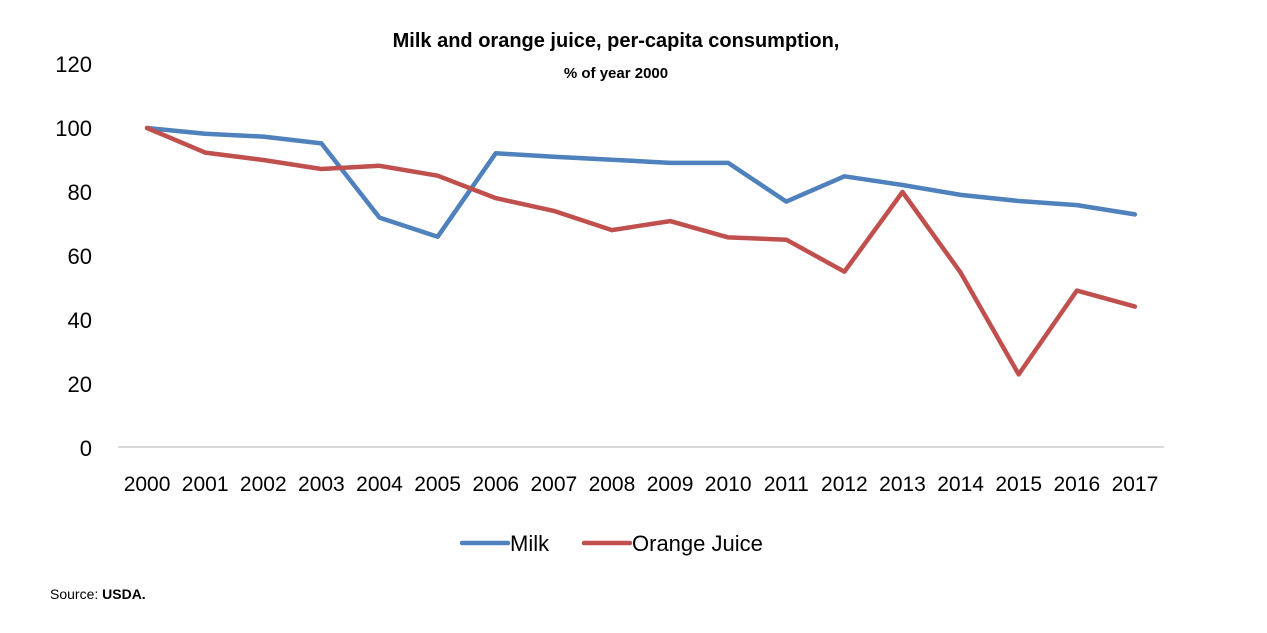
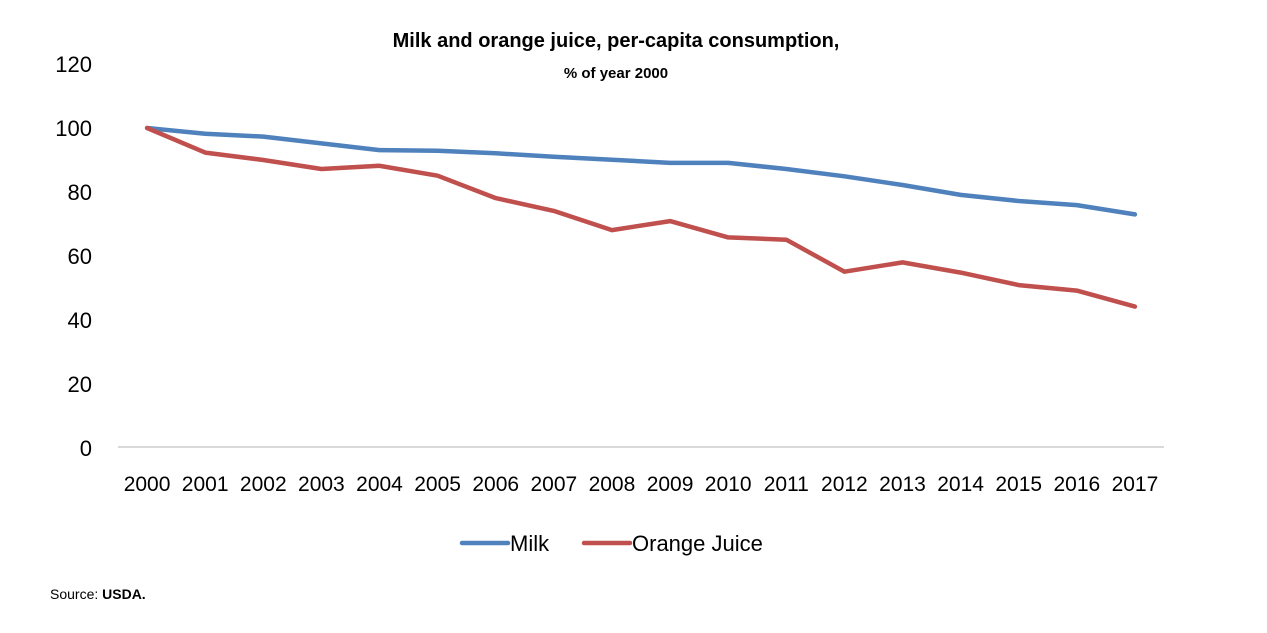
Milk/2004: 72 -> 93
Milk/2005: 66 -> 93
Milk/2011: 77 -> 87
Orange Juice/2013: 80 -> 58
Orange Juice/2015: 23 -> 51
